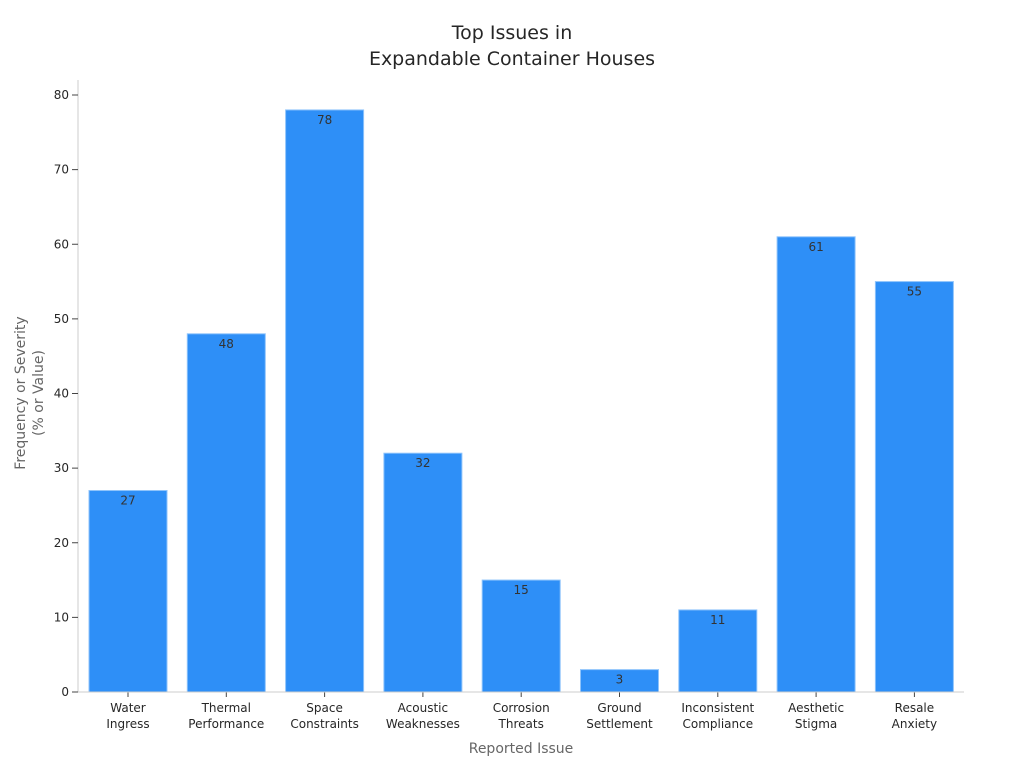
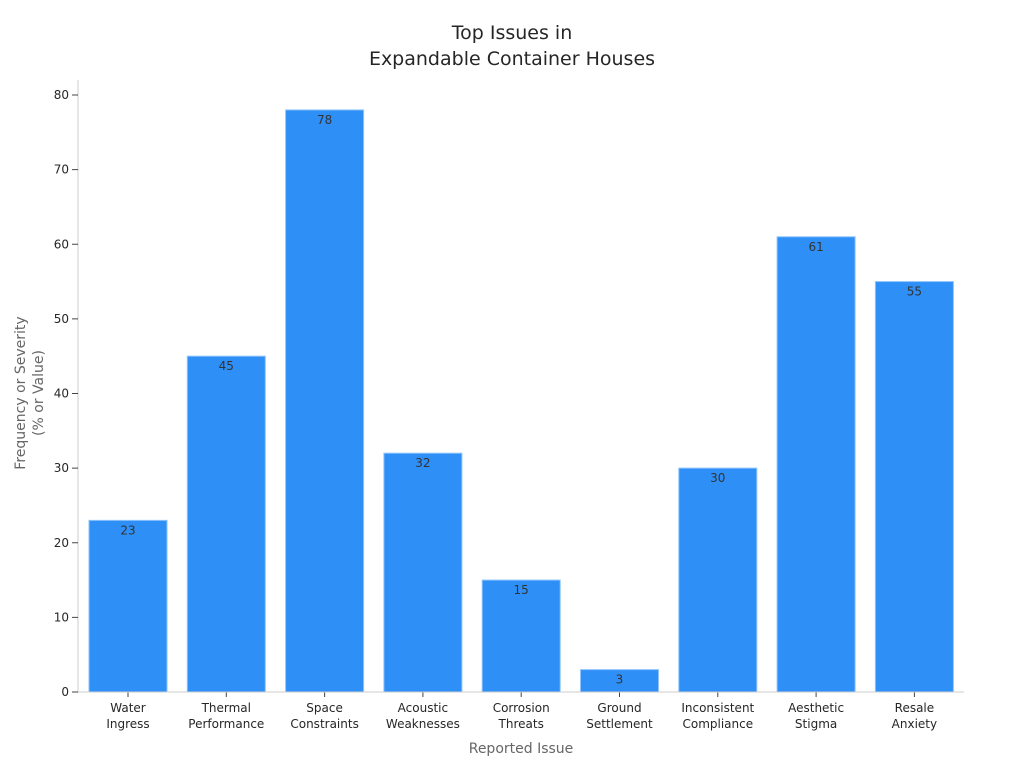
Water Ingress: 27 -> 23
Thermal Performance: 48 -> 45
Inconsistent Compliance: 11 -> 30
